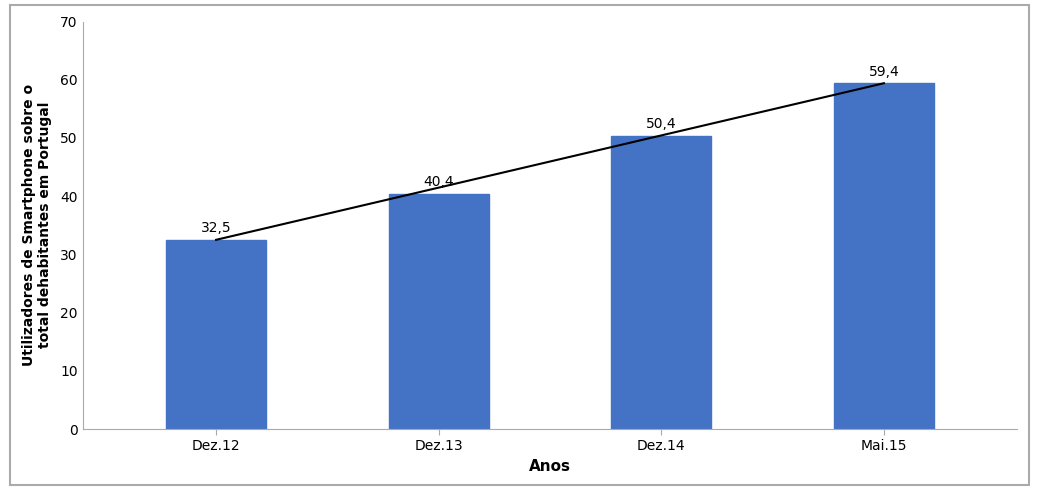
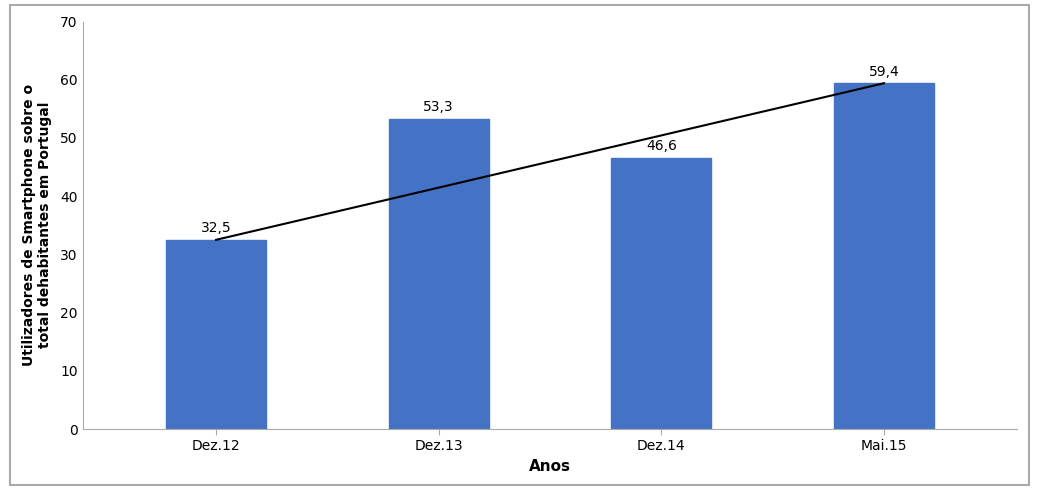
Dez.13: 40,4 -> 53,3
Dez.14: 50,4 -> 46,6
